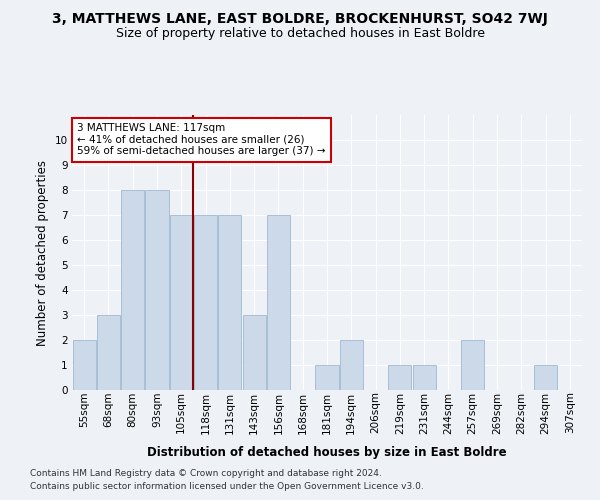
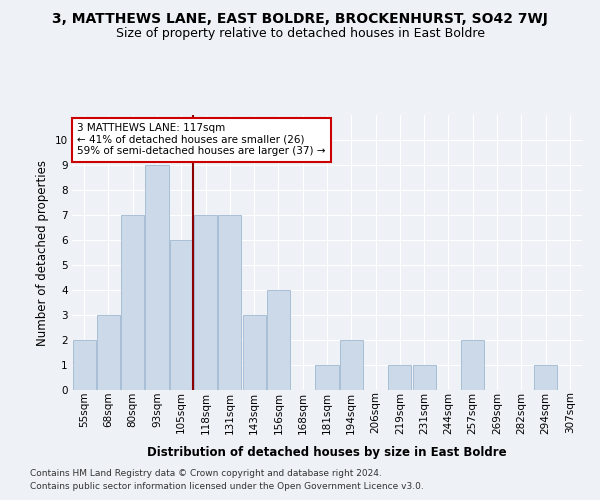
80sqm: 8 -> 7
93sqm: 8 -> 9
105sqm: 7 -> 6
156sqm: 7 -> 4
